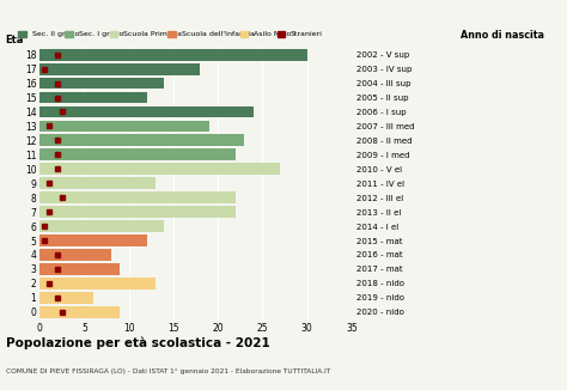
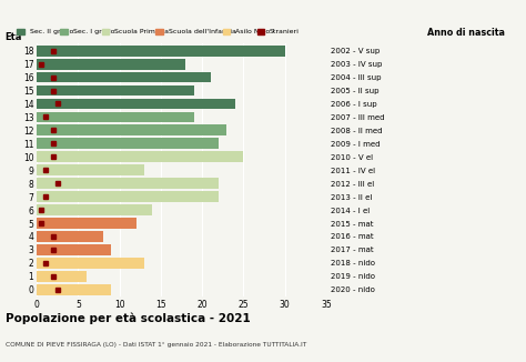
16: 14 -> 21
15: 12 -> 19
10: 27 -> 25
